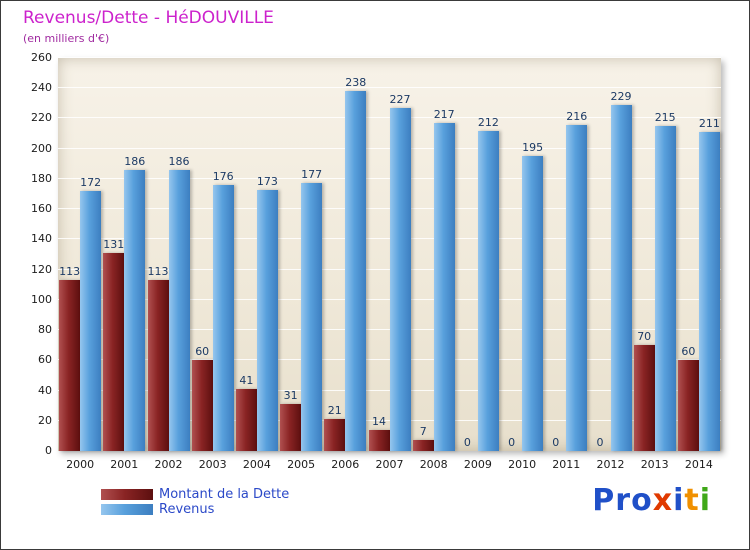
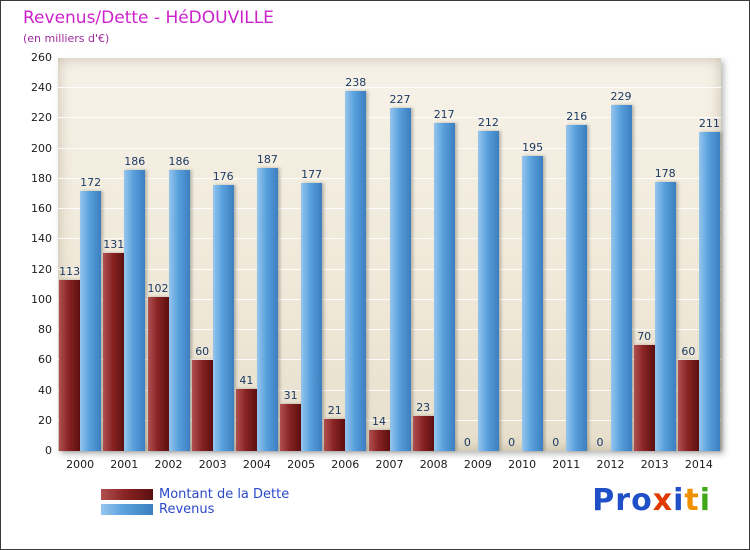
Montant de la Dette/2002: 113 -> 102
Revenus/2004: 173 -> 187
Montant de la Dette/2008: 7 -> 23
Revenus/2013: 215 -> 178
